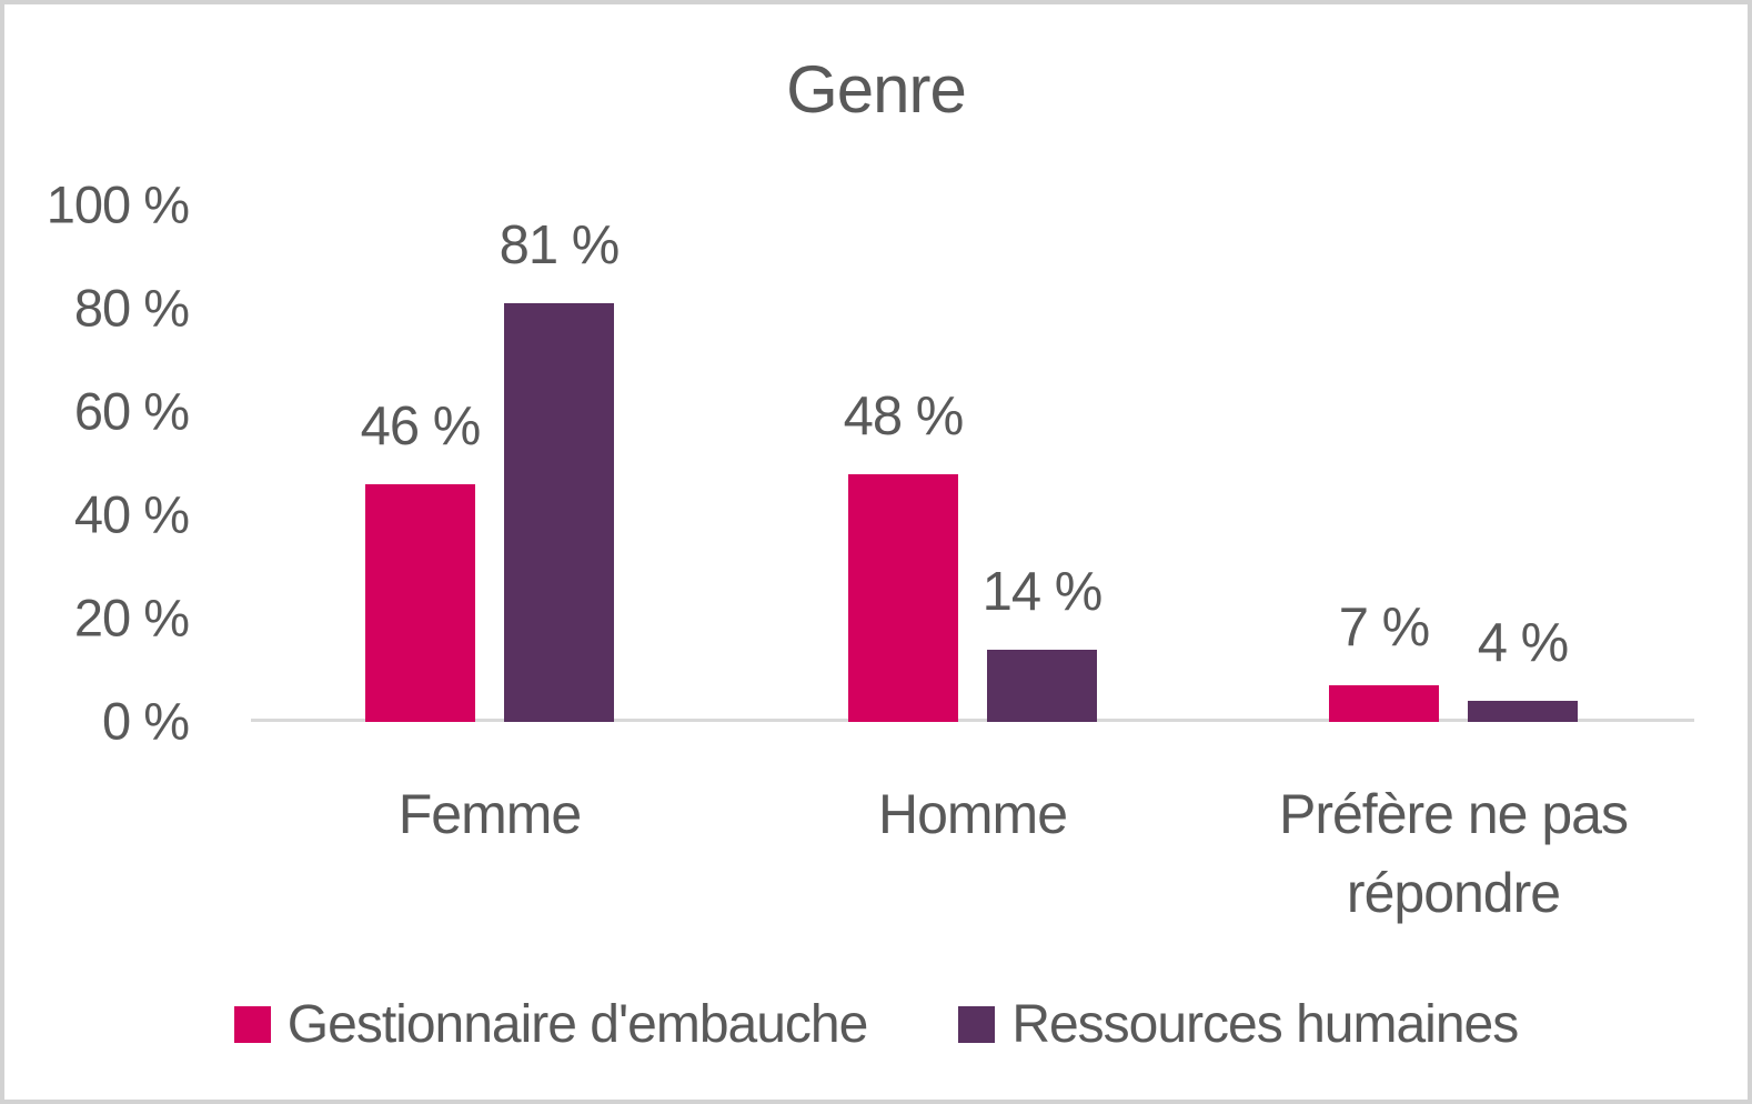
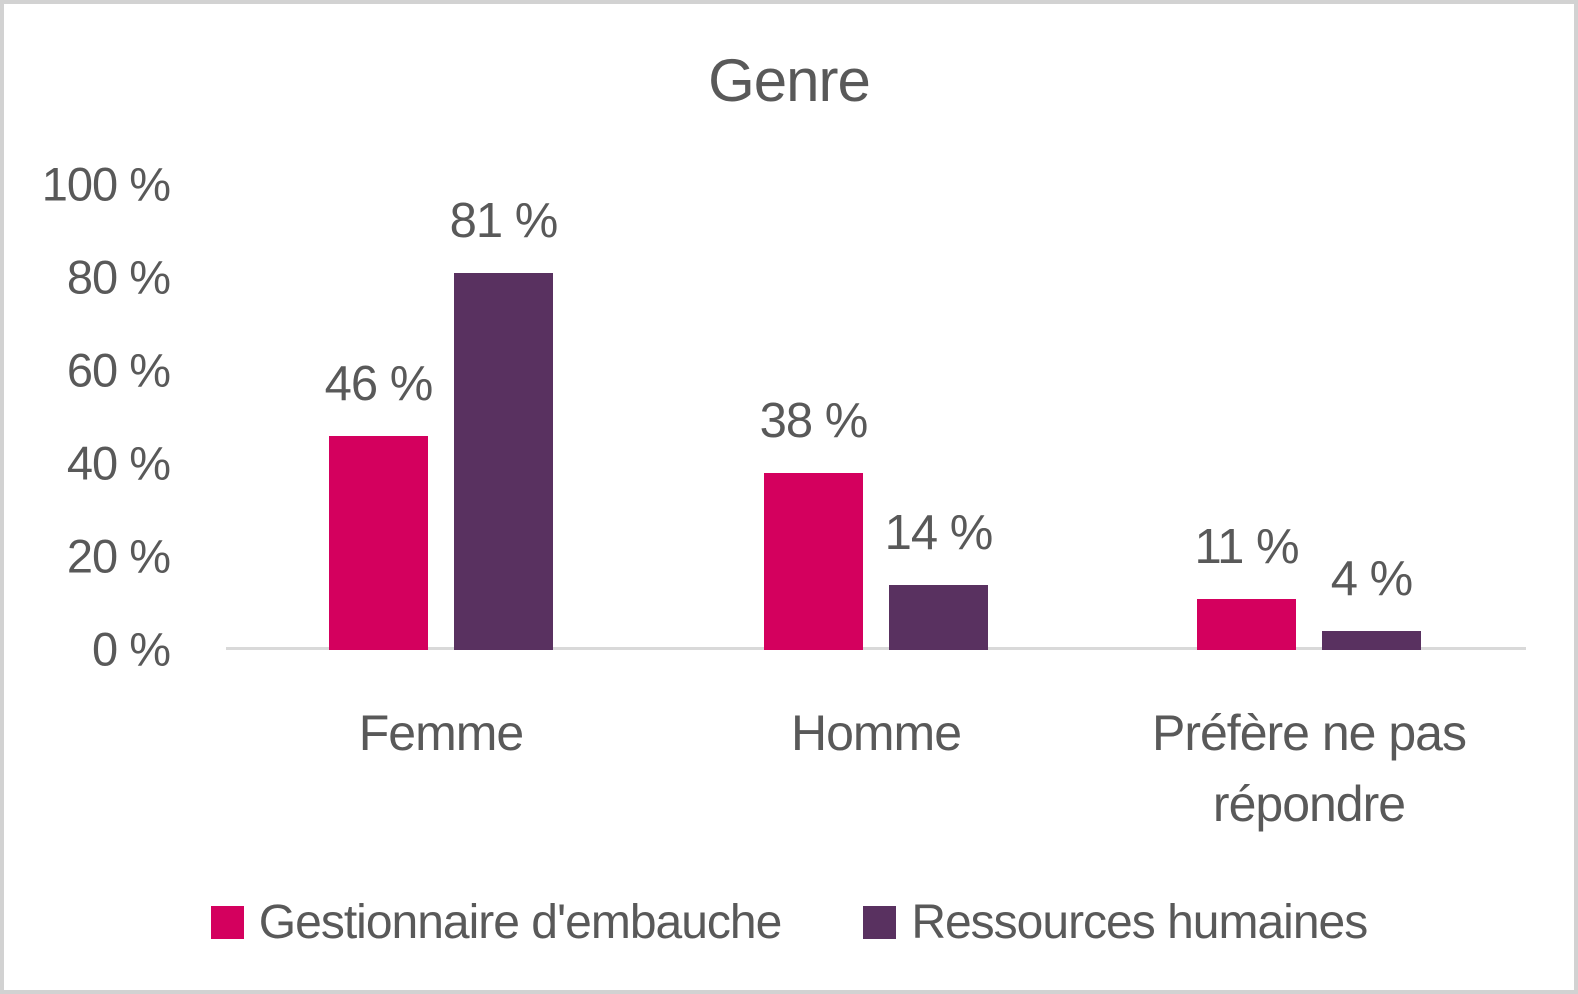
Gestionnaire d'embauche/Homme: 48 -> 38
Gestionnaire d'embauche/Préfère ne pas répondre: 7 -> 11
